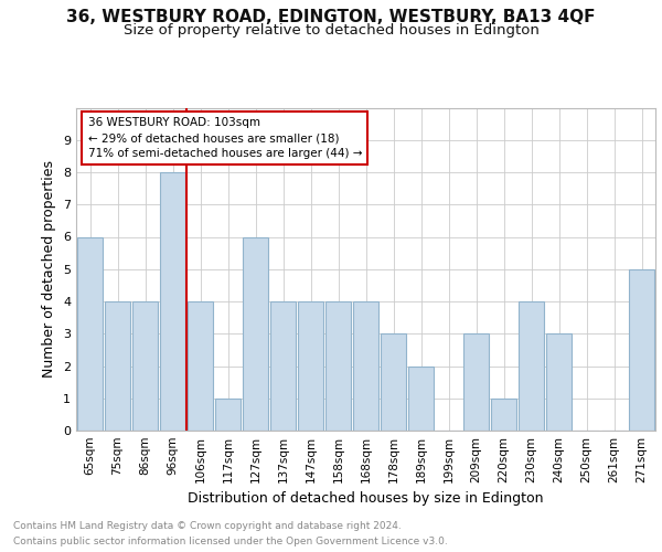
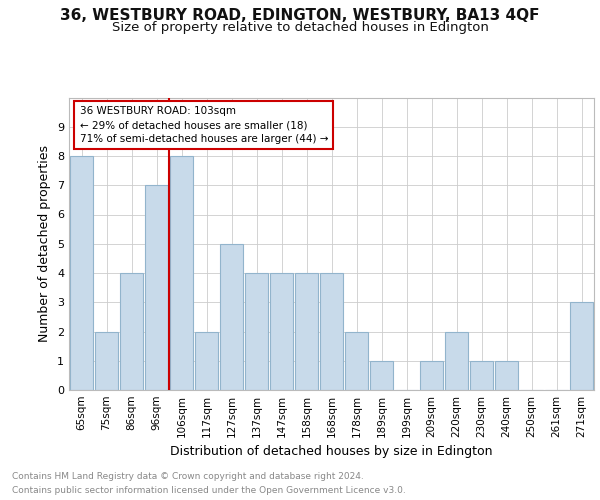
65sqm: 6 -> 8
75sqm: 4 -> 2
96sqm: 8 -> 7
106sqm: 4 -> 8
117sqm: 1 -> 2
127sqm: 6 -> 5
178sqm: 3 -> 2
189sqm: 2 -> 1
209sqm: 3 -> 1
220sqm: 1 -> 2
230sqm: 4 -> 1
240sqm: 3 -> 1
271sqm: 5 -> 3
